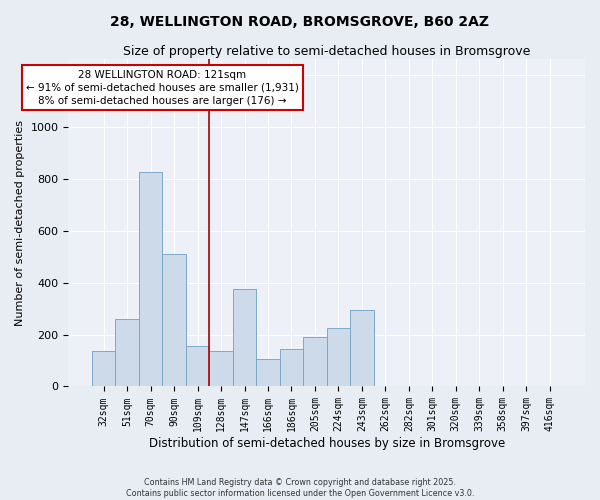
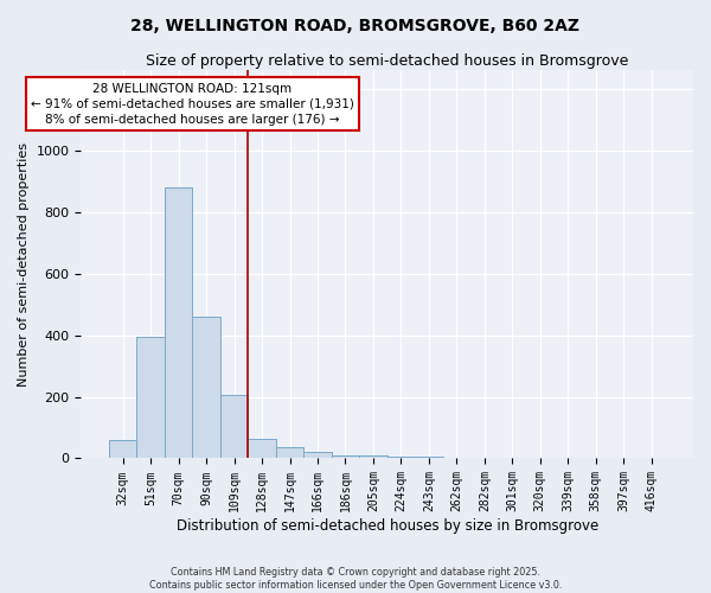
32sqm: 135 -> 60
51sqm: 260 -> 395
70sqm: 825 -> 880
90sqm: 510 -> 460
109sqm: 155 -> 205
128sqm: 135 -> 65
147sqm: 375 -> 35
166sqm: 105 -> 20
186sqm: 145 -> 10
205sqm: 190 -> 10
224sqm: 225 -> 5
243sqm: 295 -> 5
